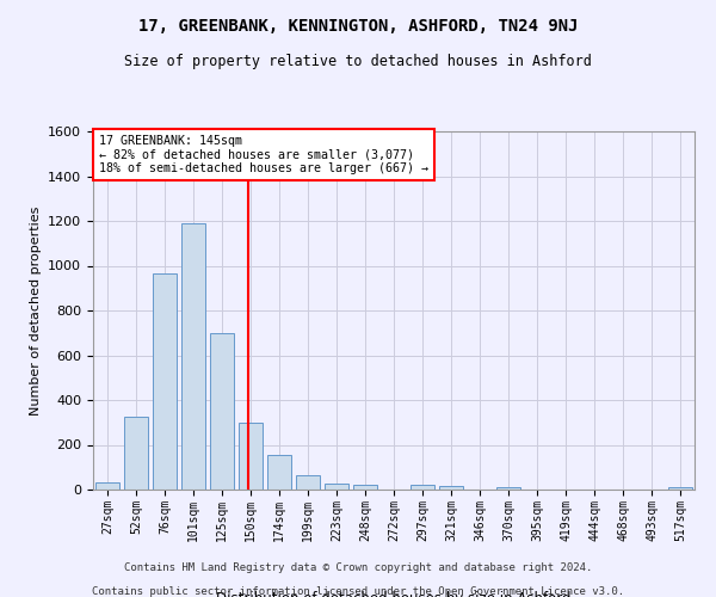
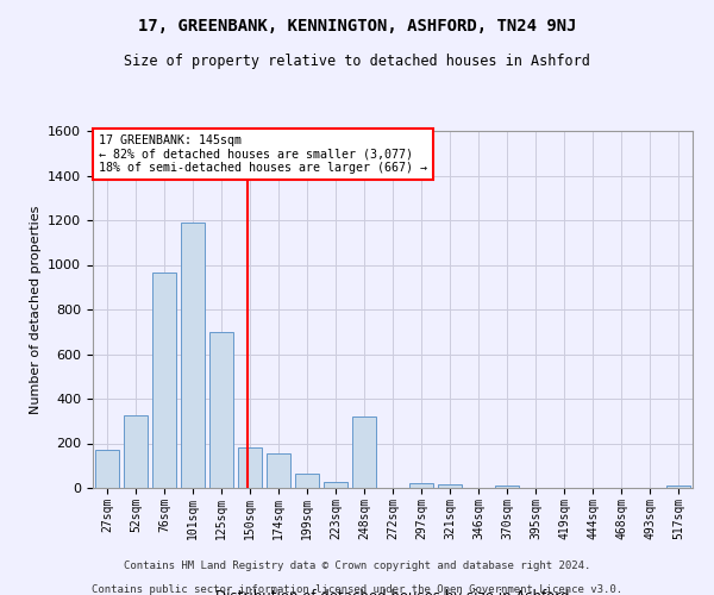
27sqm: 30 -> 170
150sqm: 300 -> 180
248sqm: 20 -> 320
